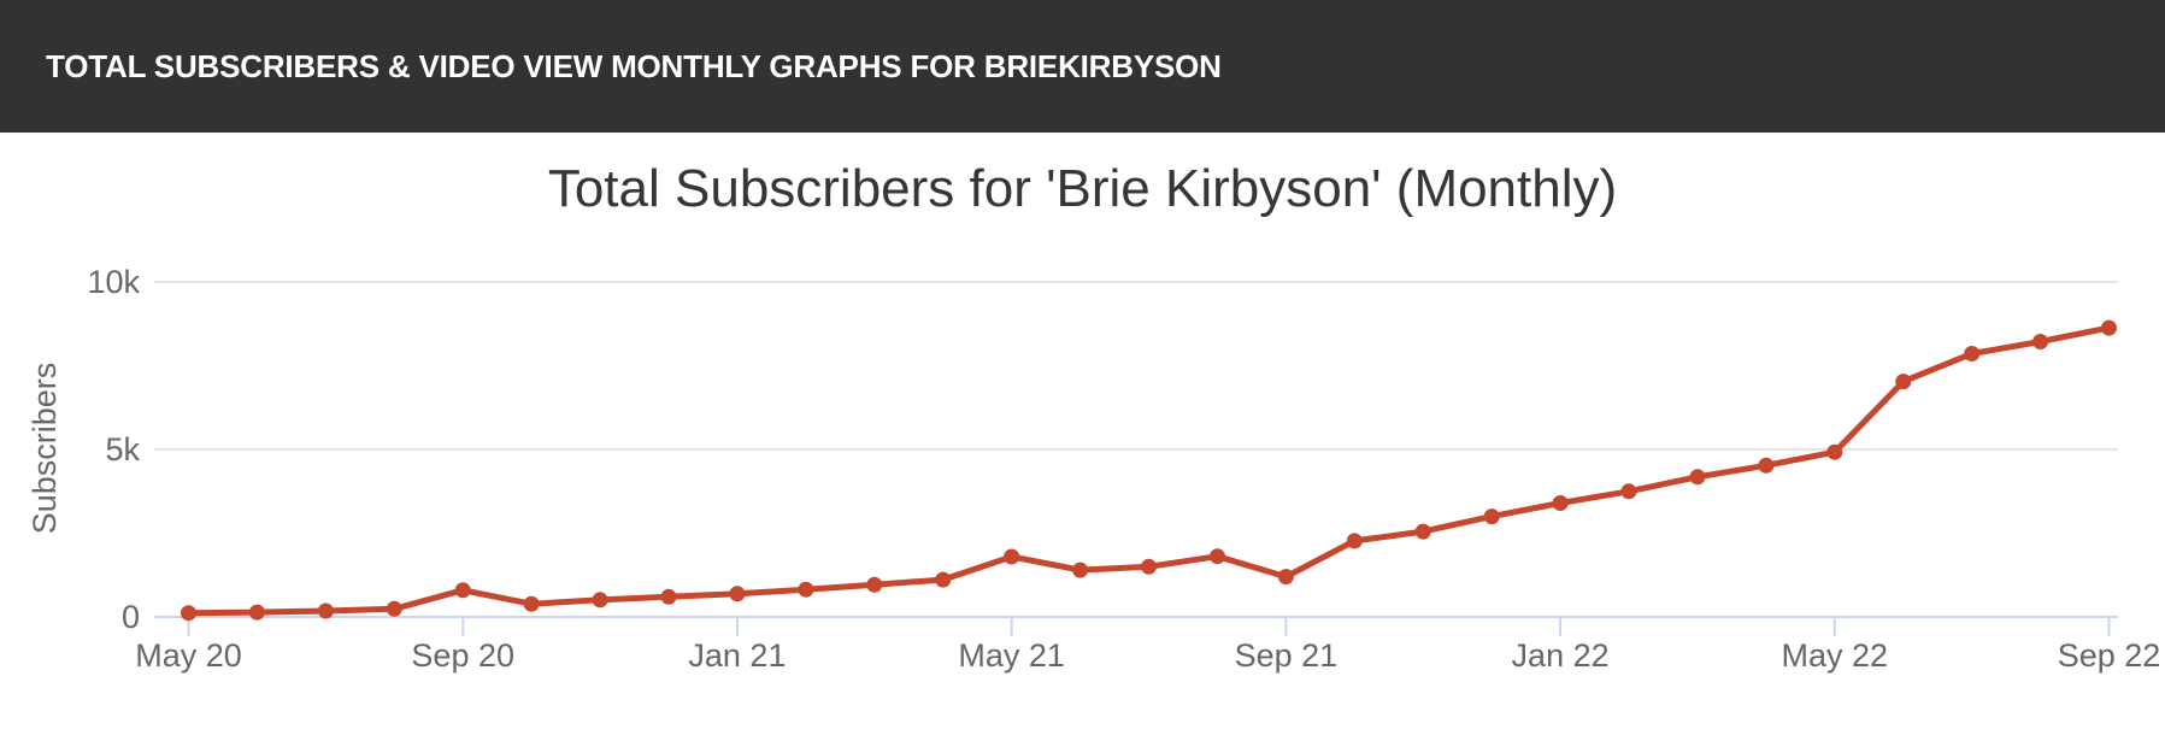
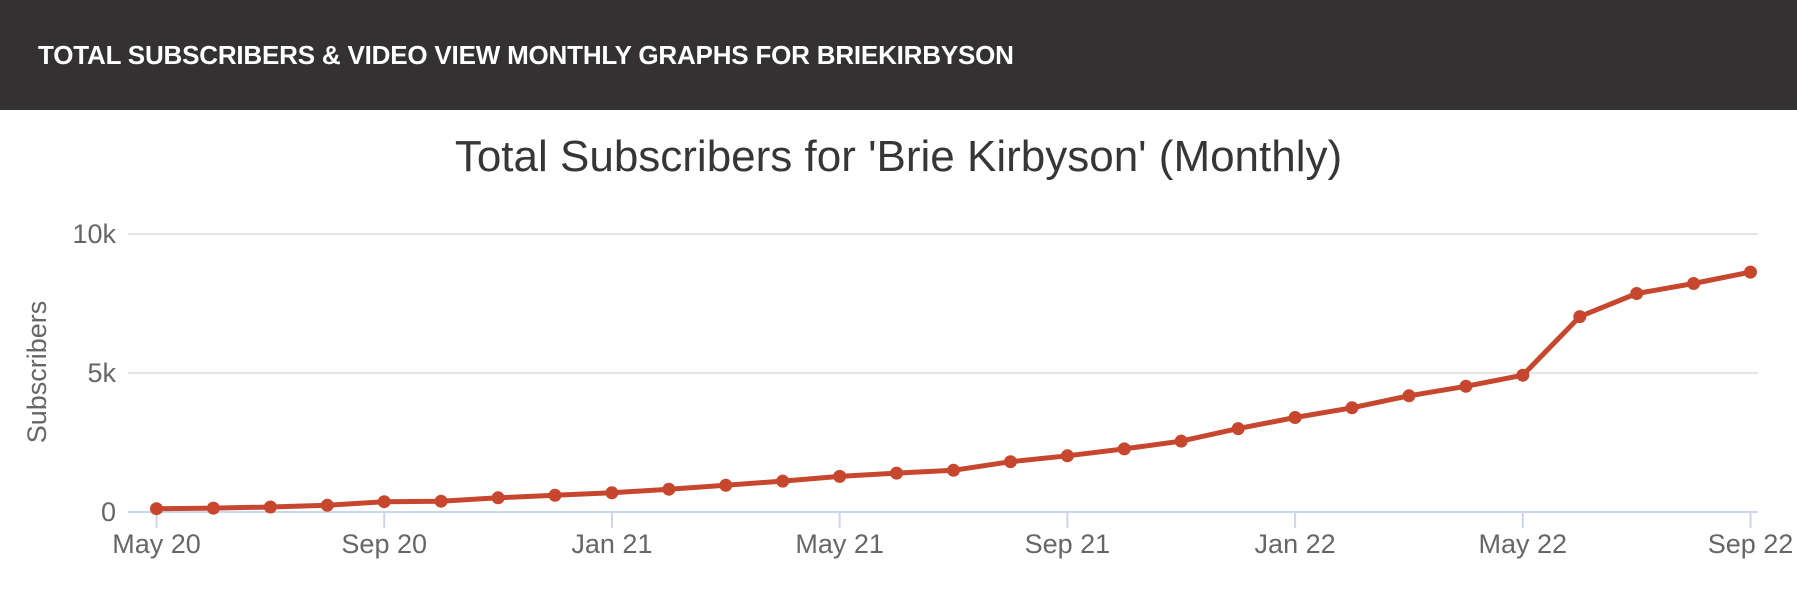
Sep 20: 0.8k -> 0.4k
May 21: 1.8k -> 1.3k
Sep 21: 1.2k -> 2.0k
